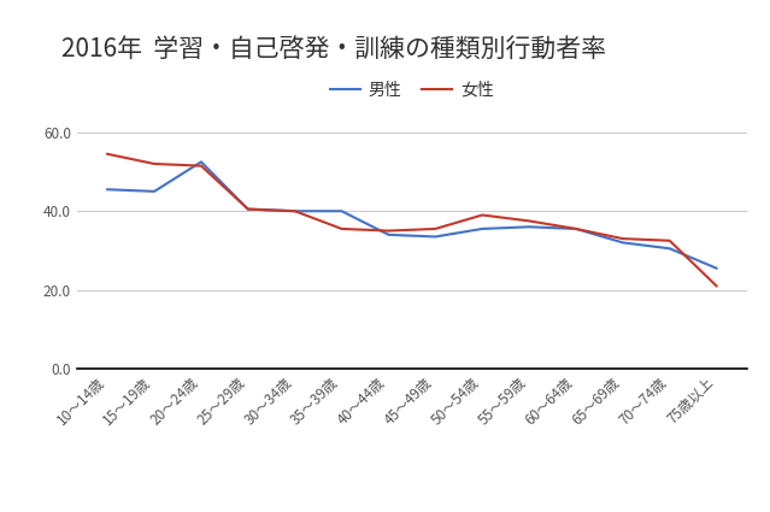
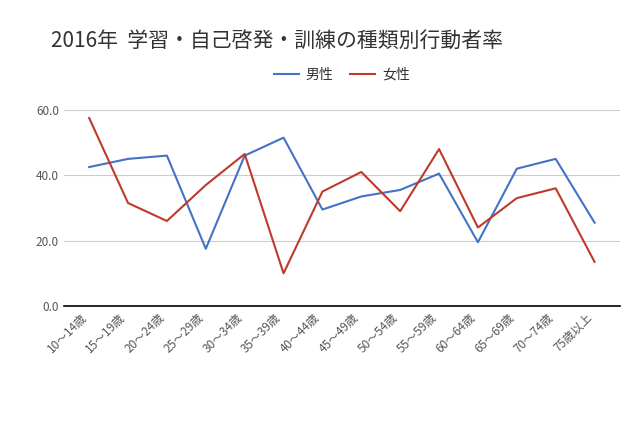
男性/10〜14歳: 45.5 -> 42.5
女性/10〜14歳: 54.5 -> 57.5
女性/15〜19歳: 52.0 -> 31.5
男性/20〜24歳: 52.5 -> 46.0
女性/20〜24歳: 51.5 -> 26.0
男性/25〜29歳: 40.5 -> 17.5
女性/25〜29歳: 40.5 -> 37.0
男性/30〜34歳: 40.0 -> 46.0
女性/30〜34歳: 40.0 -> 46.5
男性/35〜39歳: 40.0 -> 51.5
女性/35〜39歳: 35.5 -> 10.0
男性/40〜44歳: 34.0 -> 29.5
女性/45〜49歳: 35.5 -> 41.0
女性/50〜54歳: 39.0 -> 29.0
男性/55〜59歳: 36.0 -> 40.5
女性/55〜59歳: 37.5 -> 48.0
男性/60〜64歳: 35.5 -> 19.5
女性/60〜64歳: 35.5 -> 24.0
男性/65〜69歳: 32.0 -> 42.0
男性/70〜74歳: 30.5 -> 45.0
女性/70〜74歳: 32.5 -> 36.0
女性/75歳以上: 21.0 -> 13.5
